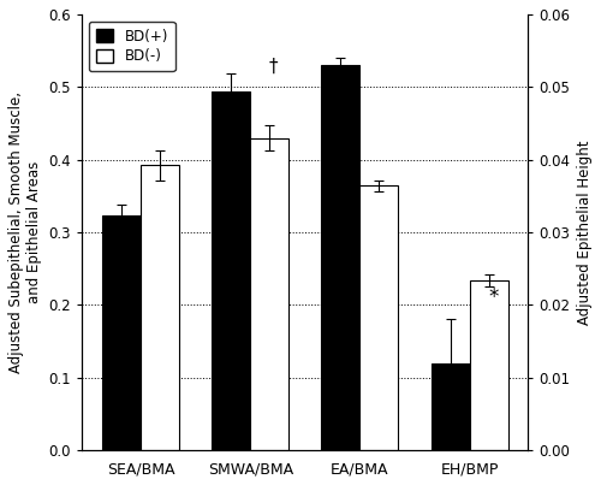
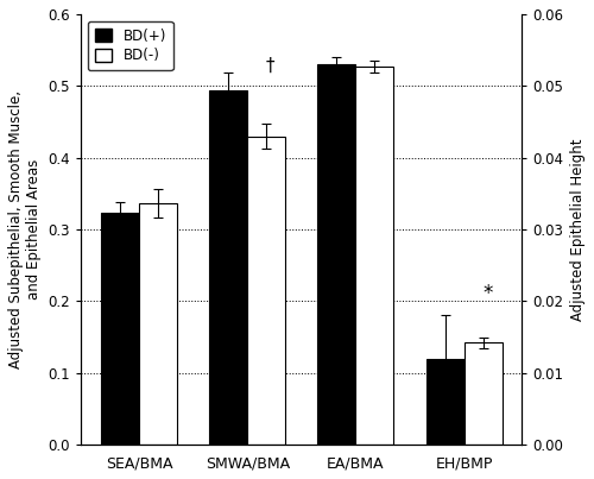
BD(-)/SEA/BMA: 0.392 -> 0.337
BD(-)/EA/BMA: 0.364 -> 0.527
BD(-)/EH/BMP: 0.234 -> 0.142
